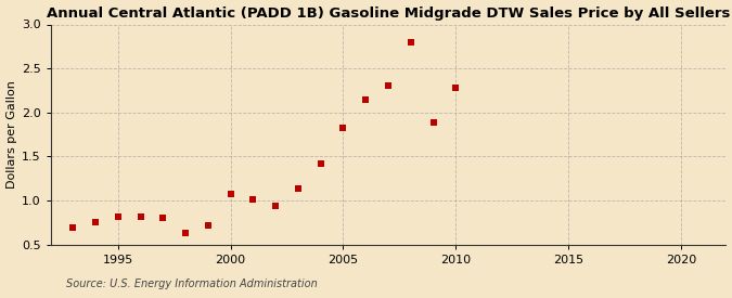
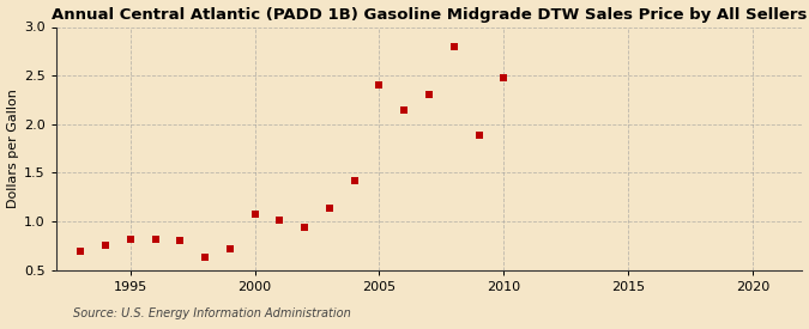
2005: 1.82 -> 2.40
2010: 2.28 -> 2.48
